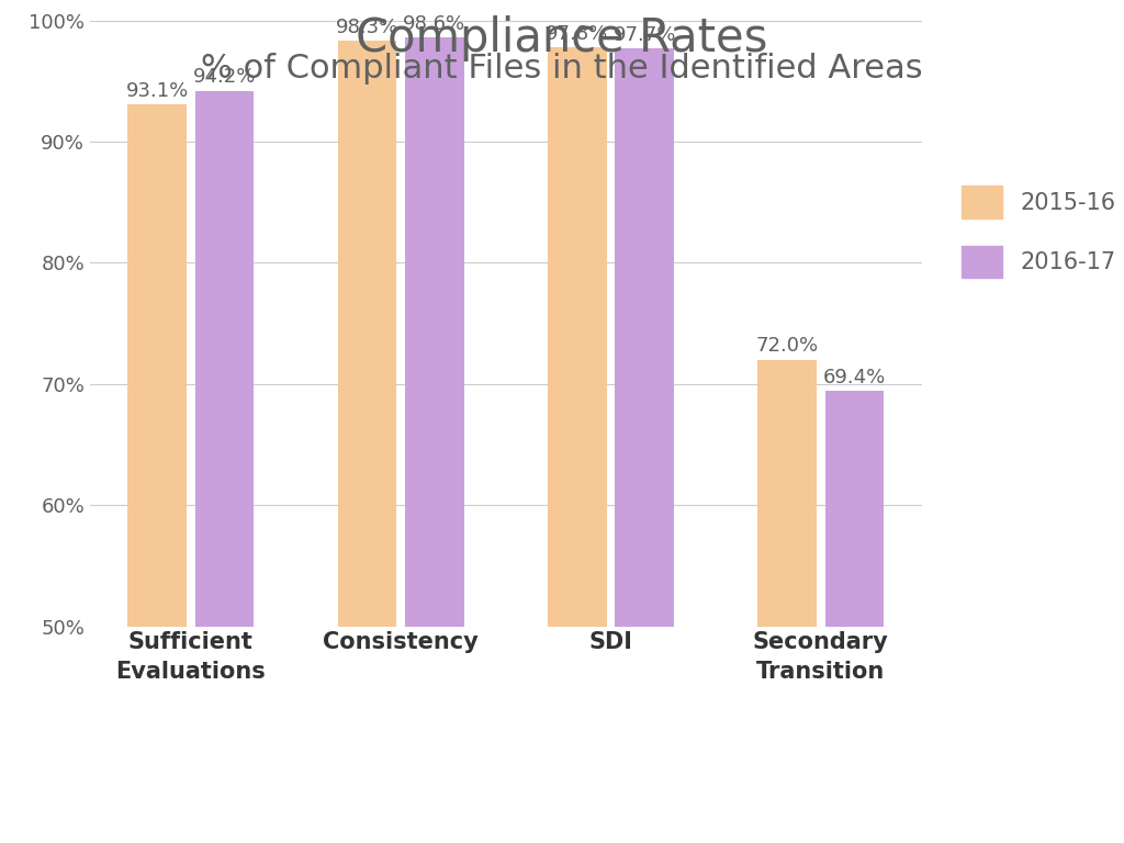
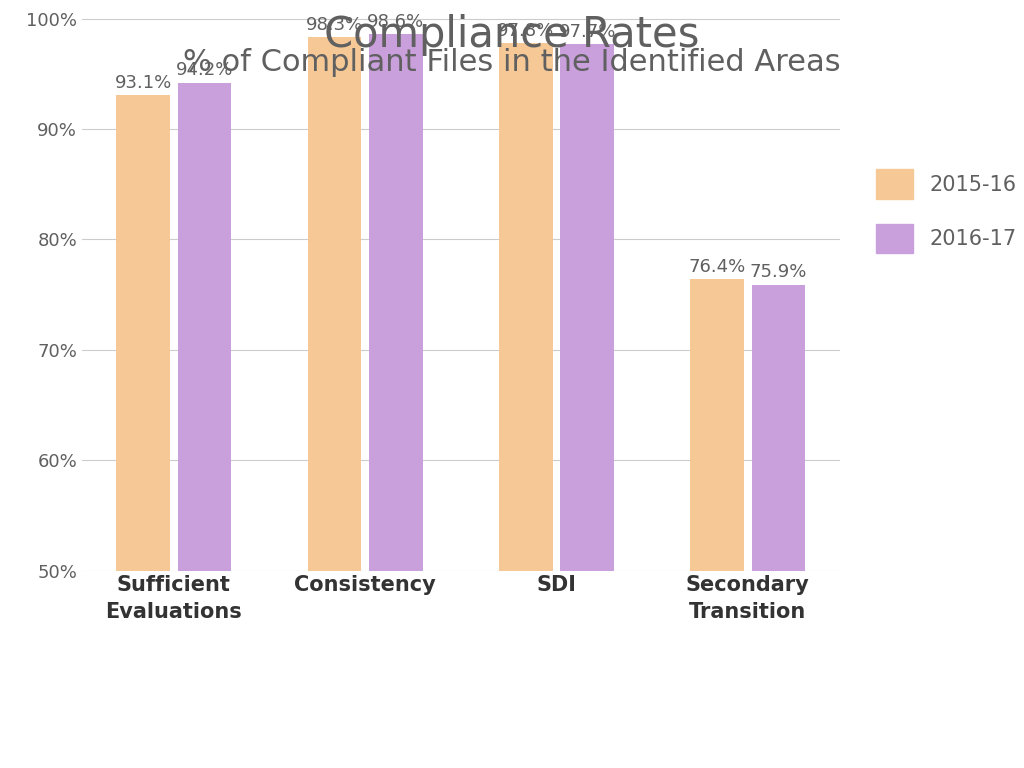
2015-16/Secondary Transition: 72.0% -> 76.4%
2016-17/Secondary Transition: 69.4% -> 75.9%
